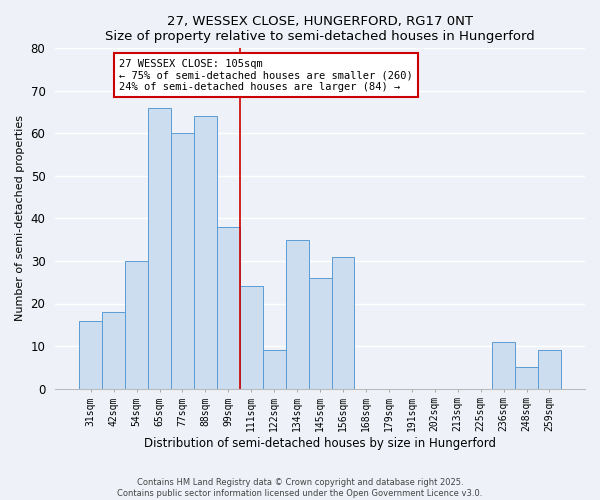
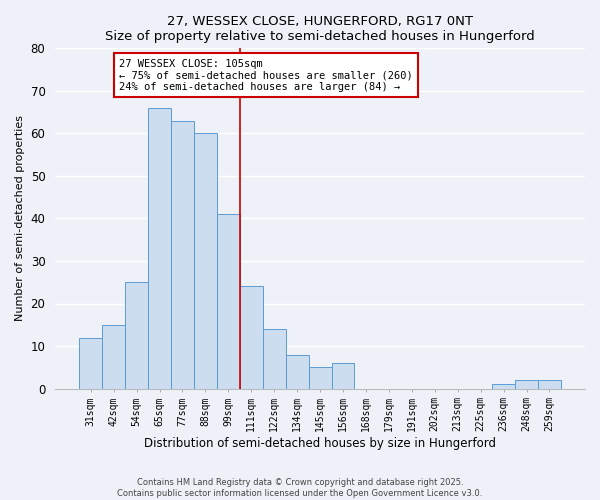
31sqm: 16 -> 12
42sqm: 18 -> 15
54sqm: 30 -> 25
77sqm: 60 -> 63
88sqm: 64 -> 60
99sqm: 38 -> 41
122sqm: 9 -> 14
134sqm: 35 -> 8
145sqm: 26 -> 5
156sqm: 31 -> 6
236sqm: 11 -> 1
248sqm: 5 -> 2
259sqm: 9 -> 2
